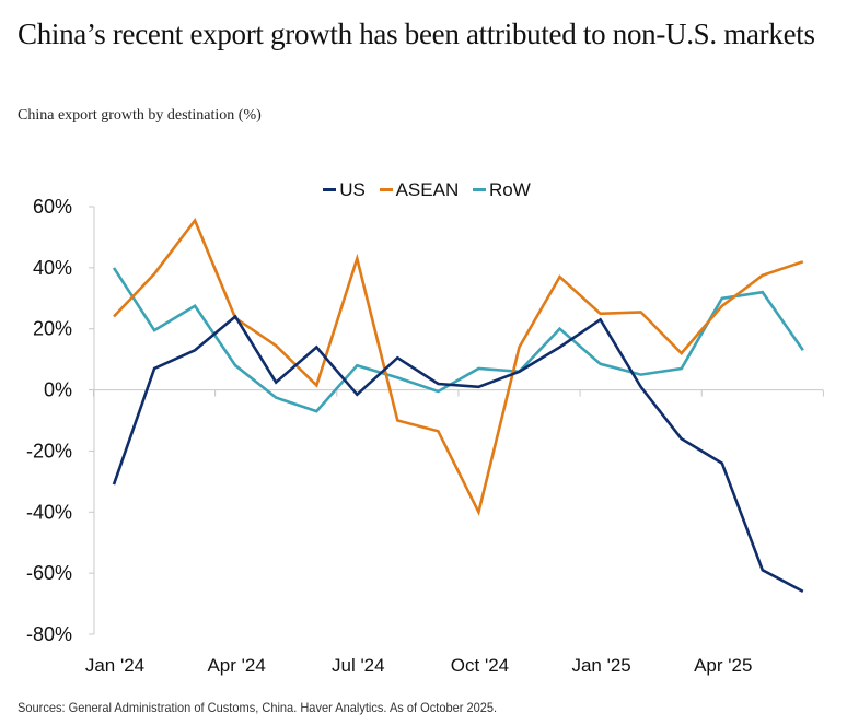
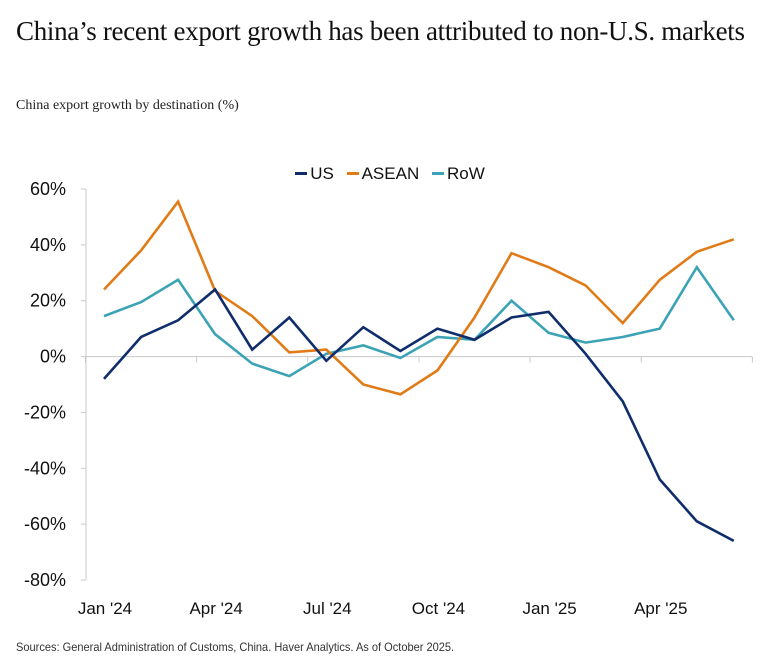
US/Jan '24: -31% -> -8%
RoW/Jan '24: 40% -> 14%
ASEAN/Jul '24: 43% -> 2%
RoW/Jul '24: 8% -> 1%
US/Oct '24: 1% -> 10%
ASEAN/Oct '24: -40% -> -5%
US/Jan '25: 23% -> 16%
ASEAN/Jan '25: 25% -> 32%
US/Apr '25: -24% -> -44%
RoW/Apr '25: 30% -> 10%
